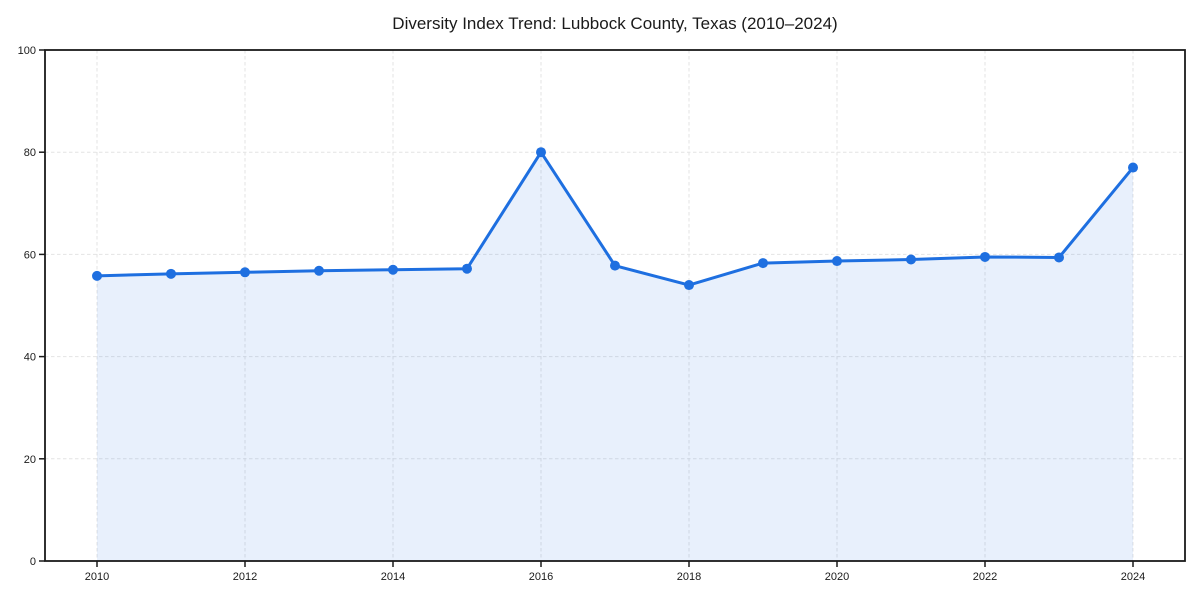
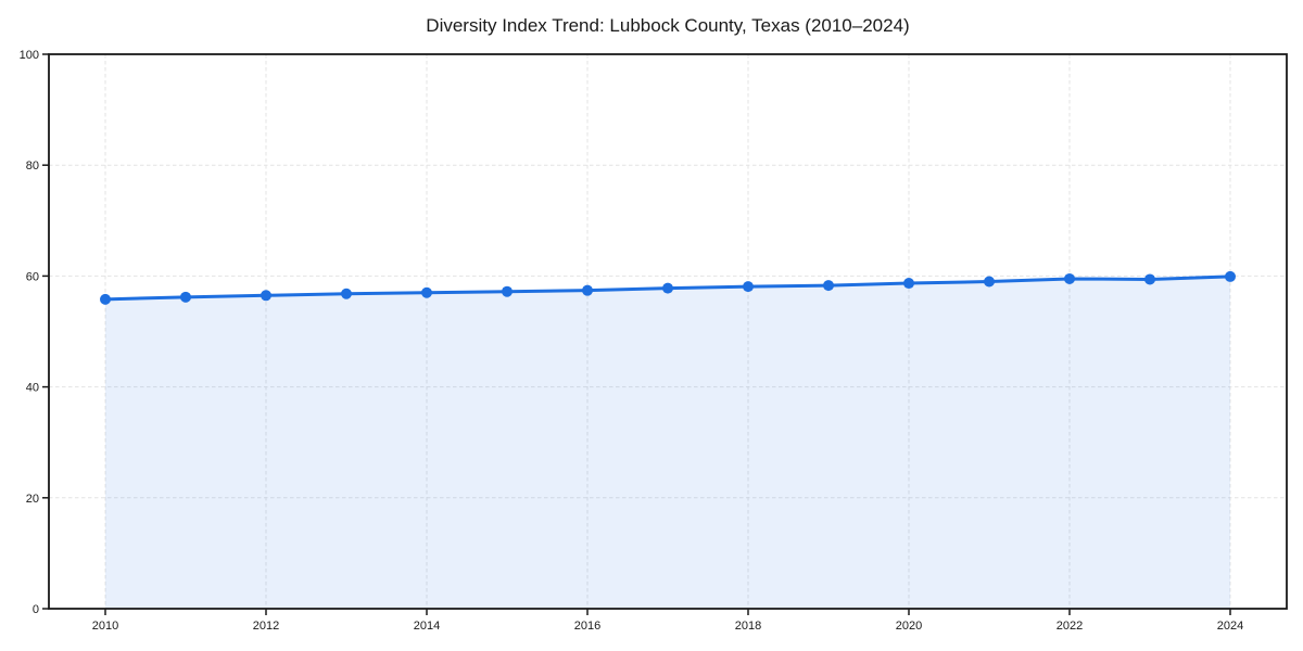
2016: 80 -> 57
2018: 54 -> 58
2024: 77 -> 60
